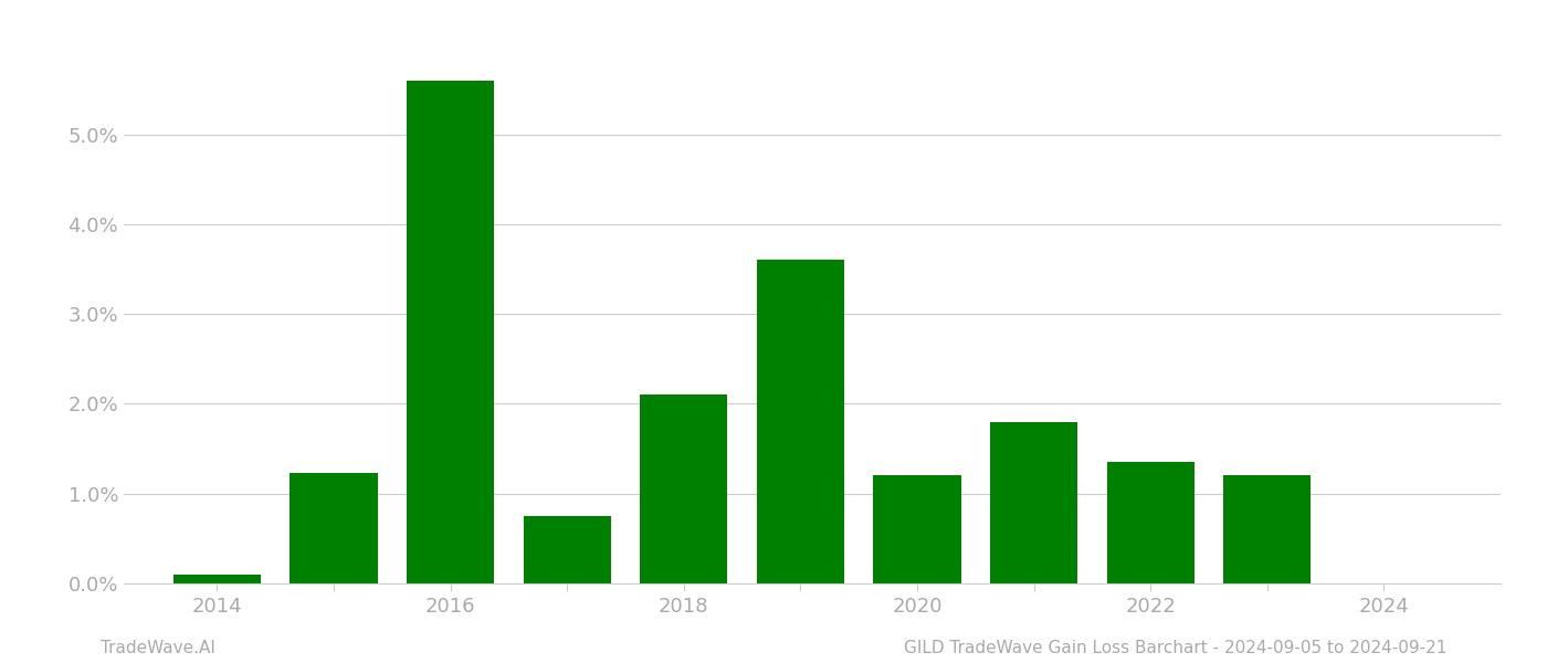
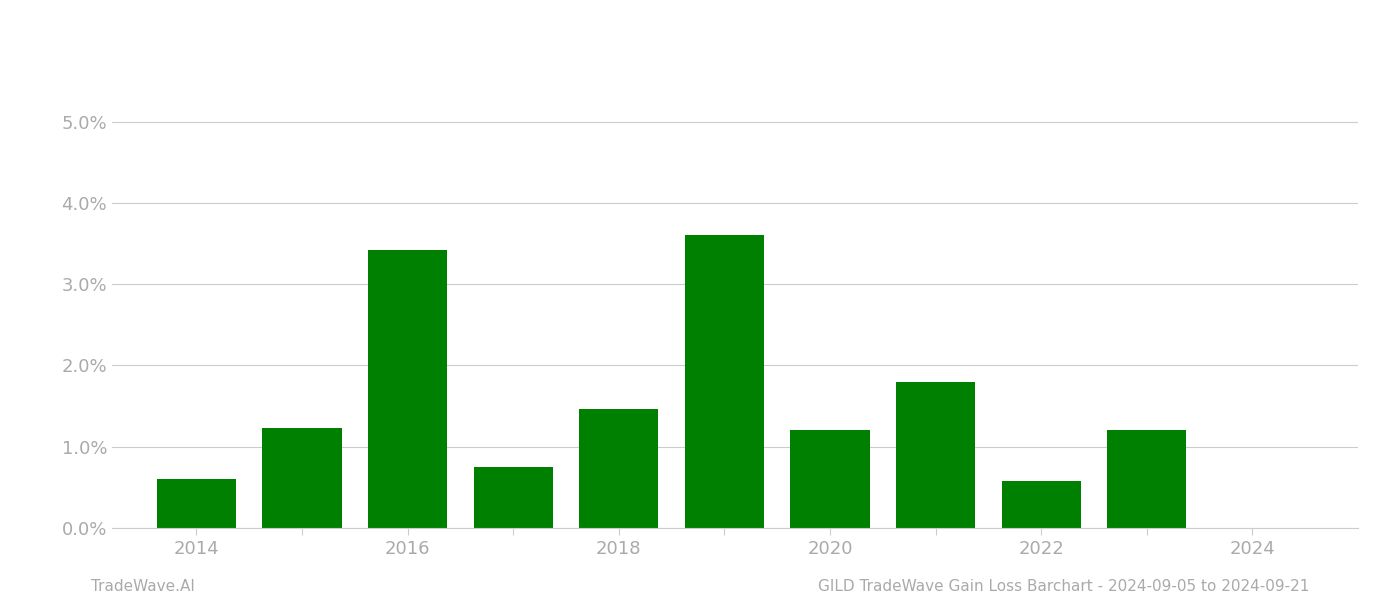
2014: 0.10% -> 0.60%
2016: 5.60% -> 3.42%
2018: 2.10% -> 1.46%
2022: 1.35% -> 0.58%
